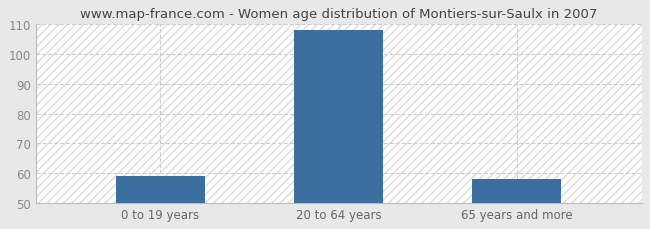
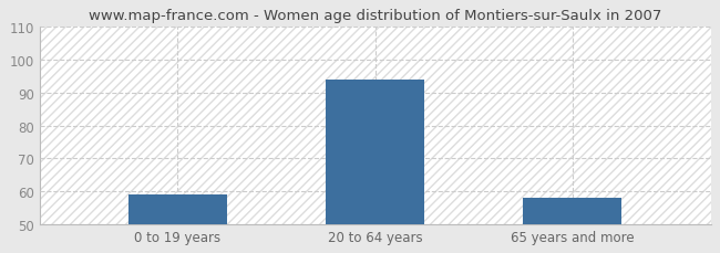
20 to 64 years: 108 -> 94
